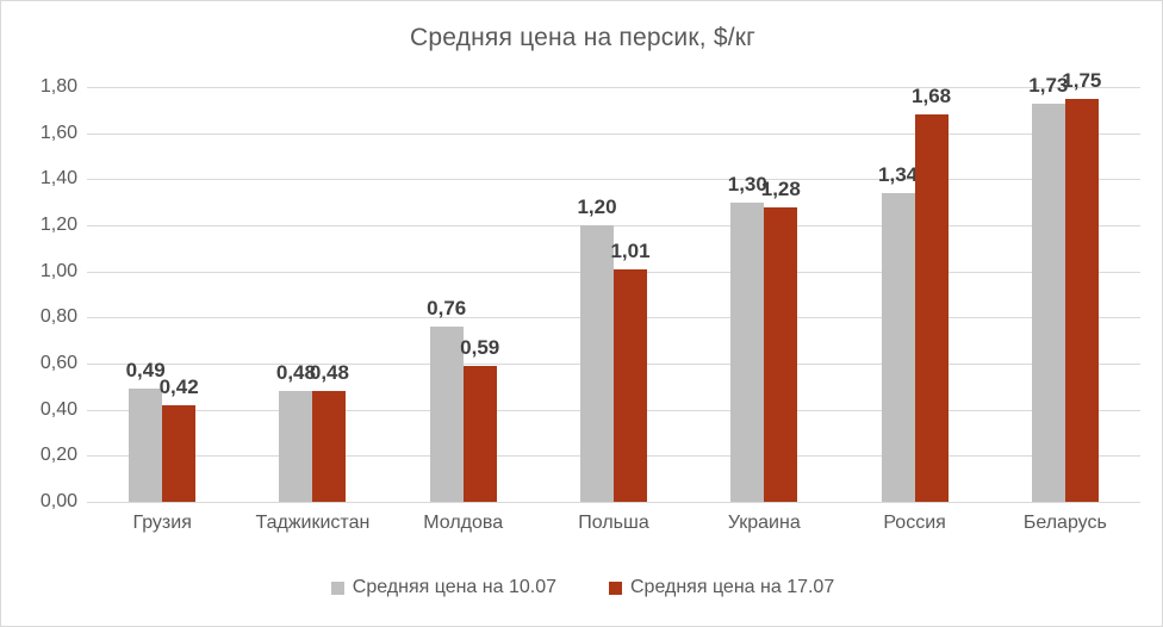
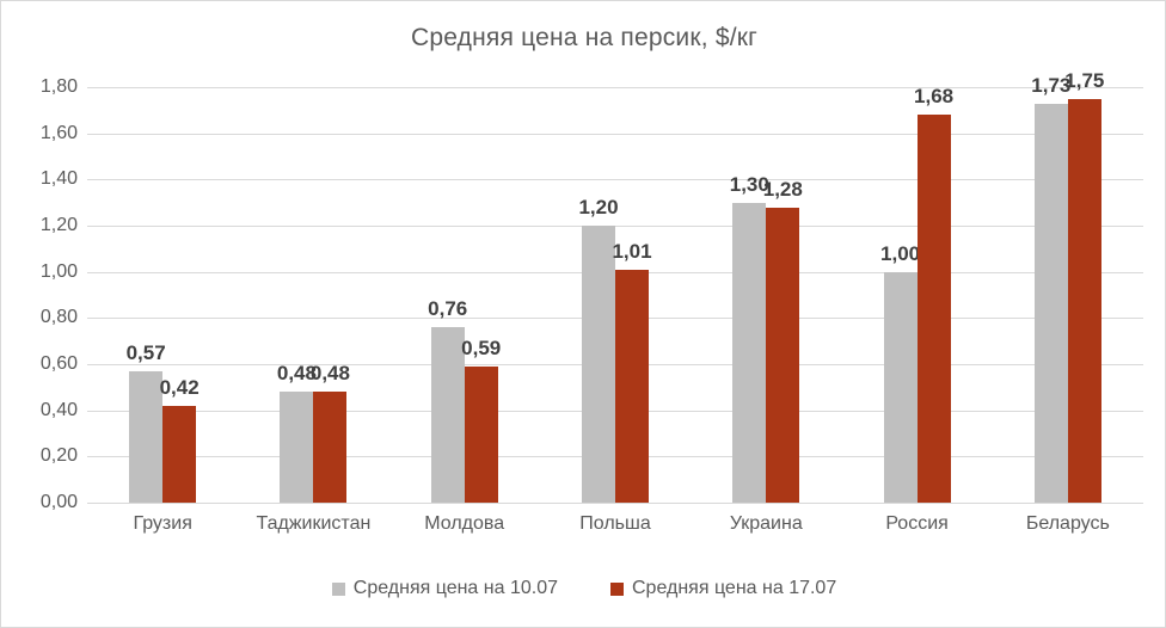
Средняя цена на 10.07/Грузия: 0,49 -> 0,57
Средняя цена на 10.07/Россия: 1,34 -> 1,00
